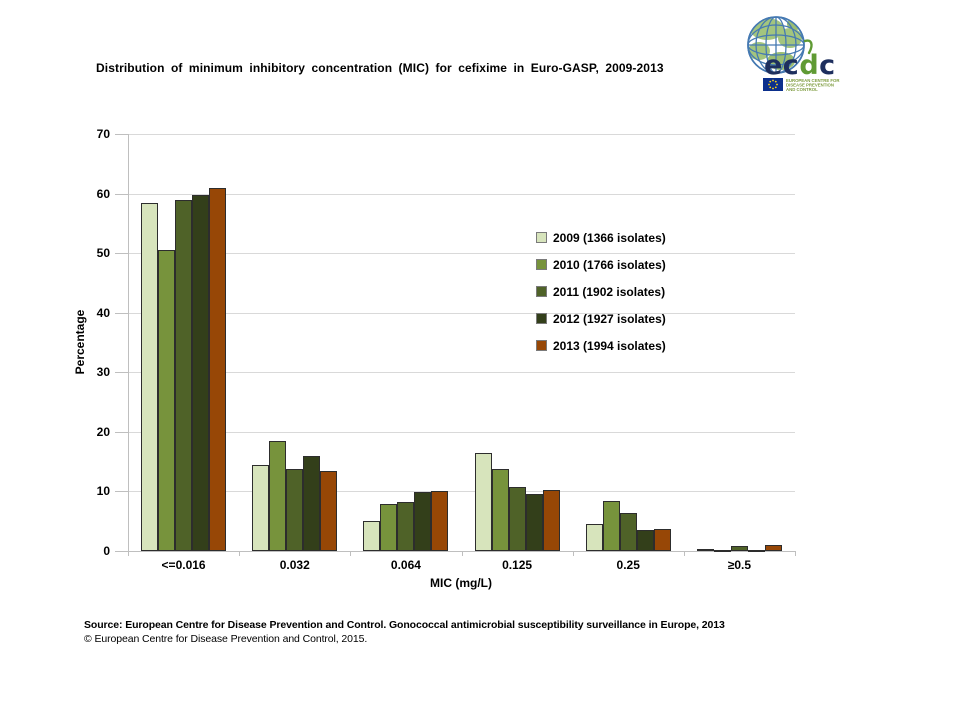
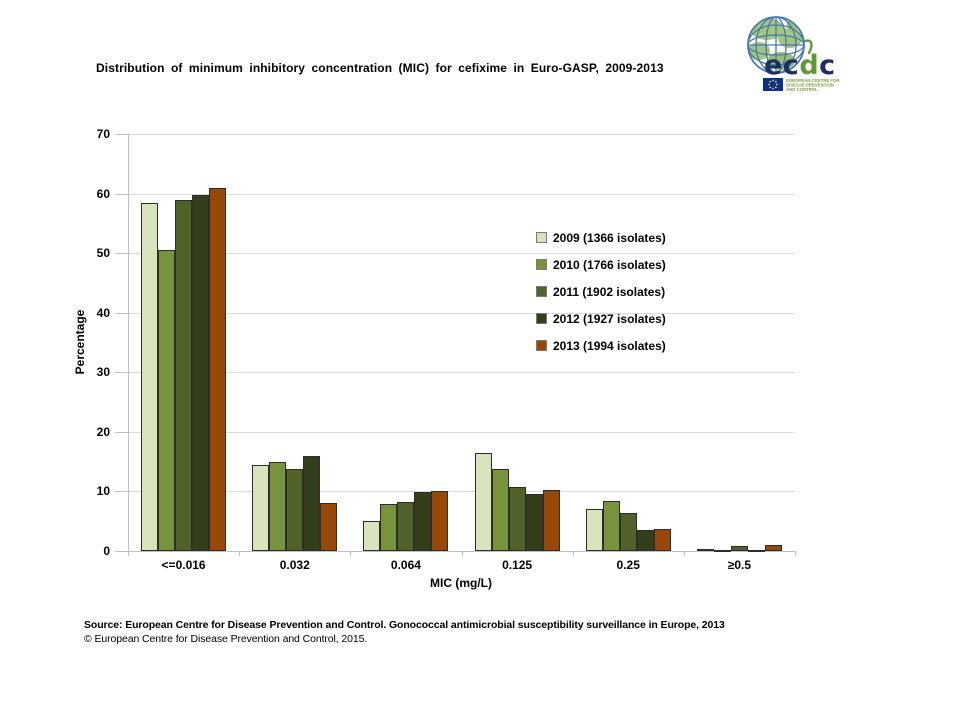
2010 (1766 isolates)/0.032: 18 -> 15
2013 (1994 isolates)/0.032: 13 -> 8
2009 (1366 isolates)/0.25: 4 -> 7
